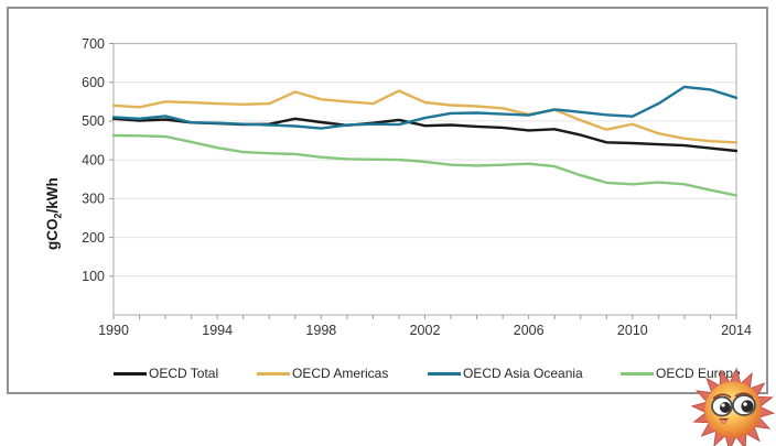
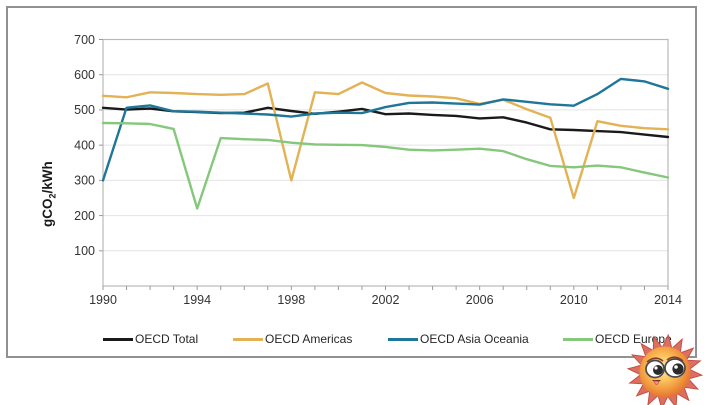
OECD Asia Oceania/1990: 510 -> 300
OECD Europe/1994: 430 -> 220
OECD Americas/1998: 560 -> 300
OECD Americas/2010: 490 -> 250
